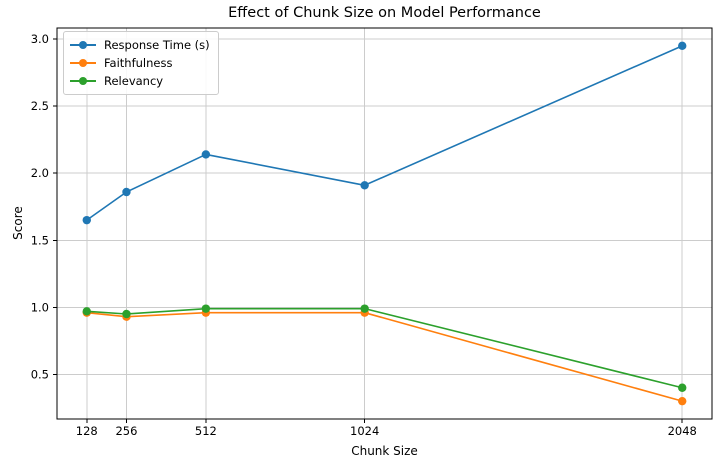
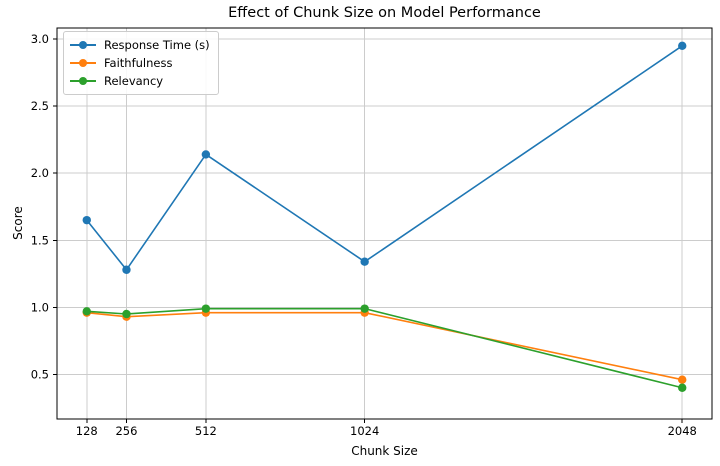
Response Time (s)/256: 1.86 -> 1.28
Response Time (s)/1024: 1.91 -> 1.34
Faithfulness/2048: 0.30 -> 0.46
